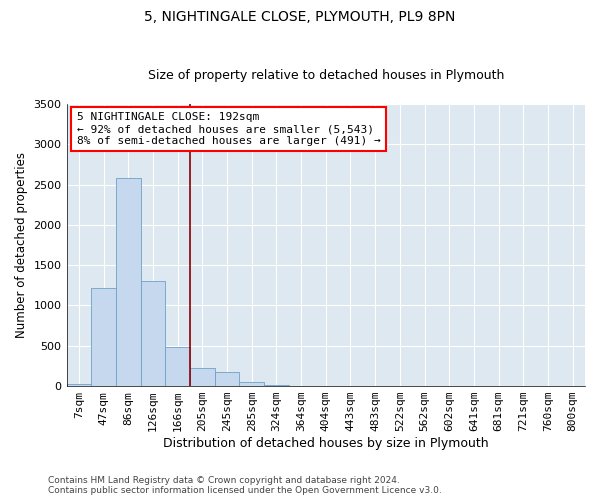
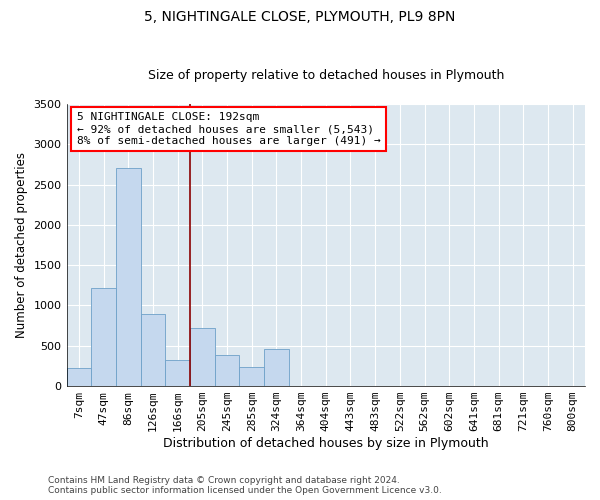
7sqm: 30 -> 220
86sqm: 2580 -> 2700
126sqm: 1310 -> 900
166sqm: 490 -> 320
205sqm: 220 -> 720
245sqm: 180 -> 380
285sqm: 50 -> 240
324sqm: 20 -> 460
